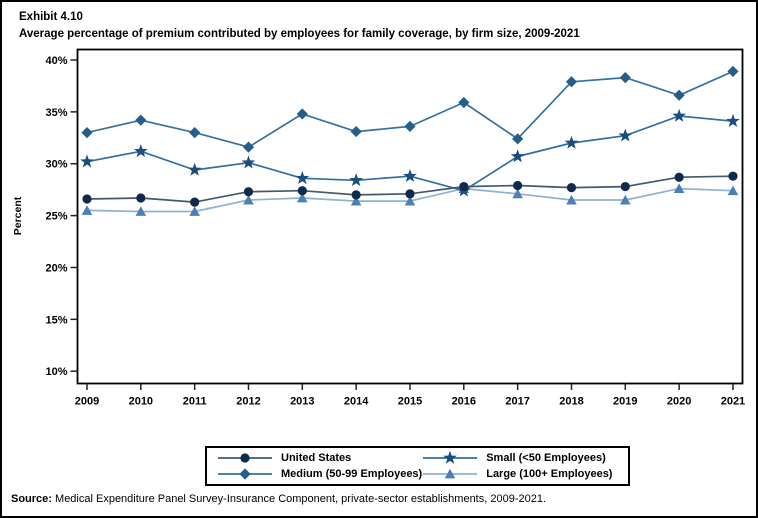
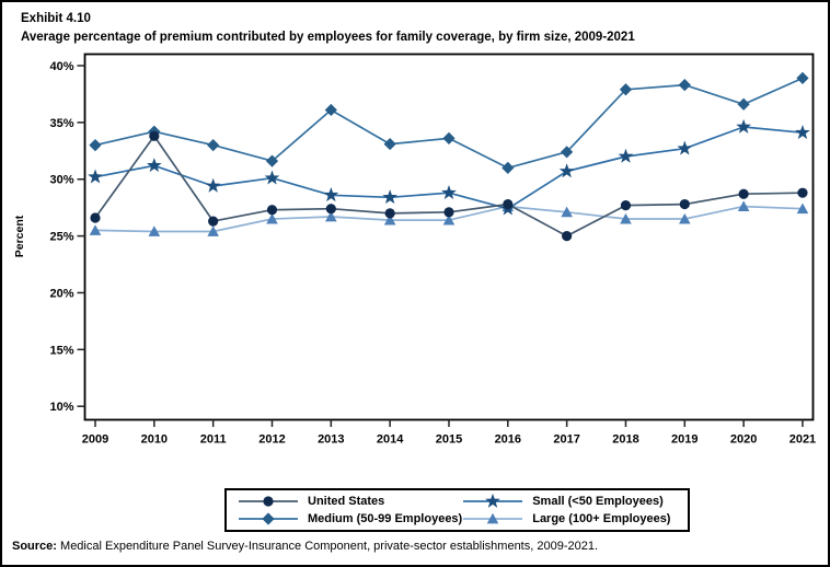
United States/2010: 26.7% -> 33.8%
Medium (50-99 Employees)/2013: 34.8% -> 36.1%
Medium (50-99 Employees)/2016: 35.9% -> 31.0%
United States/2017: 27.9% -> 25.0%
